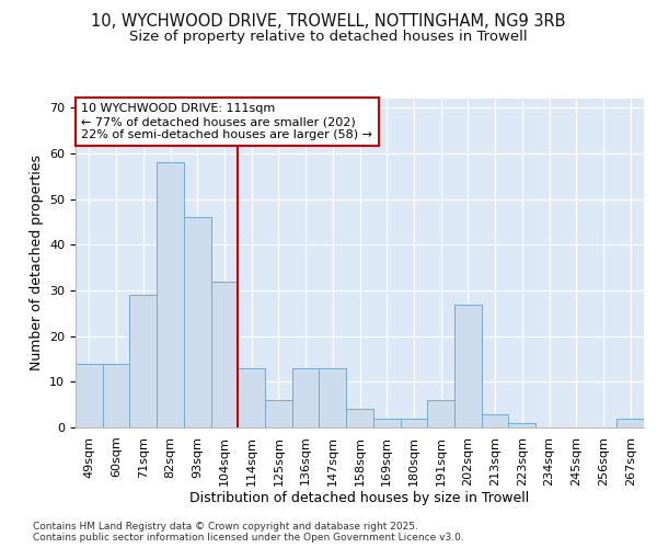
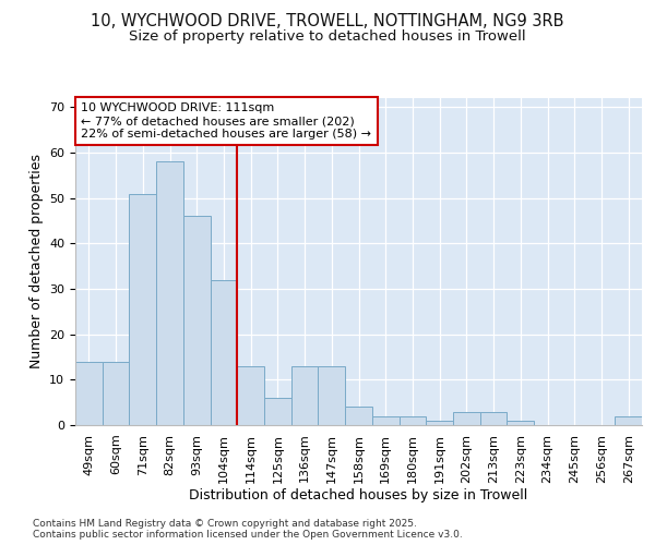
71sqm: 29 -> 51
191sqm: 6 -> 1
202sqm: 27 -> 3
